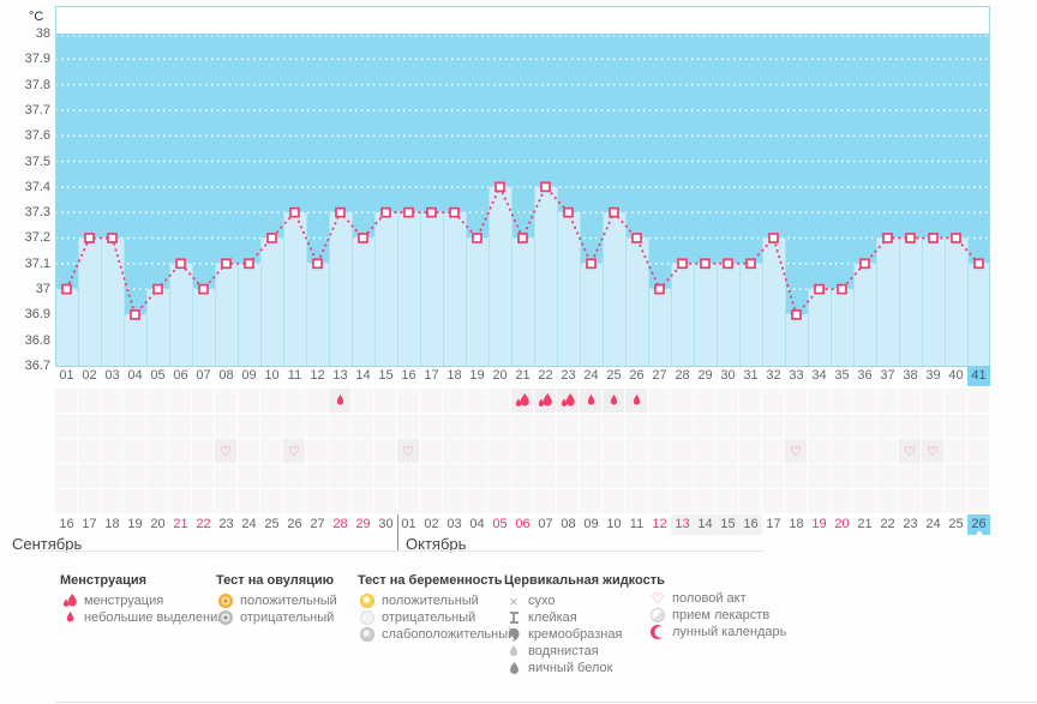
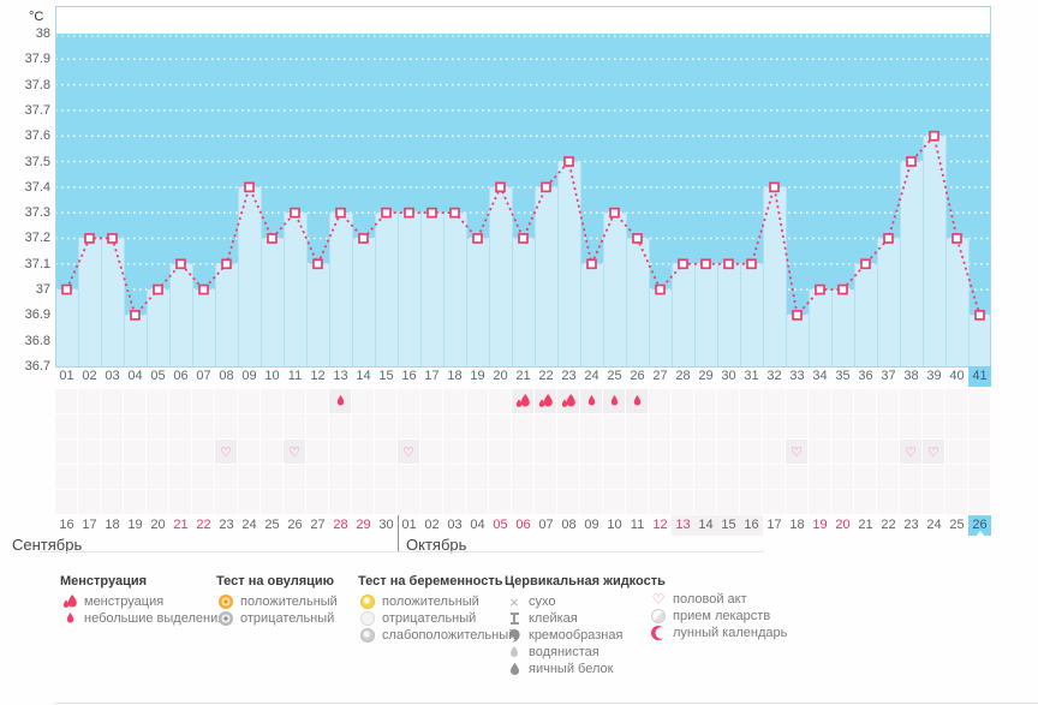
09: 37.1 -> 37.4
23: 37.3 -> 37.5
32: 37.2 -> 37.4
38: 37.2 -> 37.5
39: 37.2 -> 37.6
41: 37.1 -> 36.9
